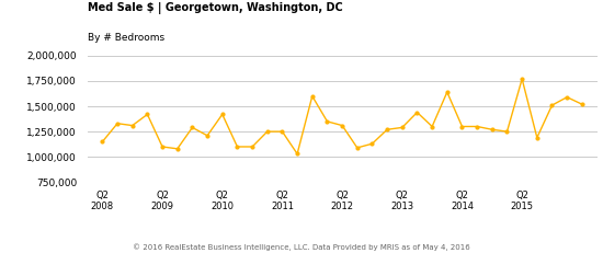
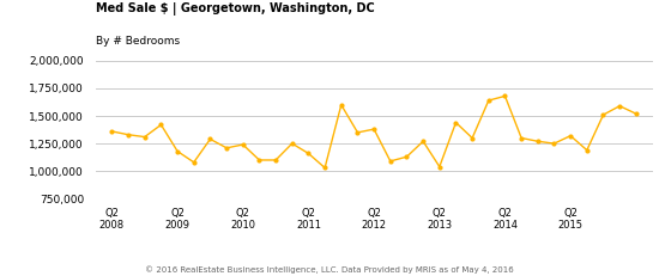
Q2 2008: 1,150,000 -> 1,360,000
Q2 2009: 1,100,000 -> 1,180,000
Q2 2010: 1,420,000 -> 1,240,000
Q2 2011: 1,250,000 -> 1,160,000
Q2 2012: 1,310,000 -> 1,380,000
Q2 2013: 1,290,000 -> 1,040,000
Q2 2014: 1,300,000 -> 1,680,000
Q2 2015: 1,770,000 -> 1,320,000
